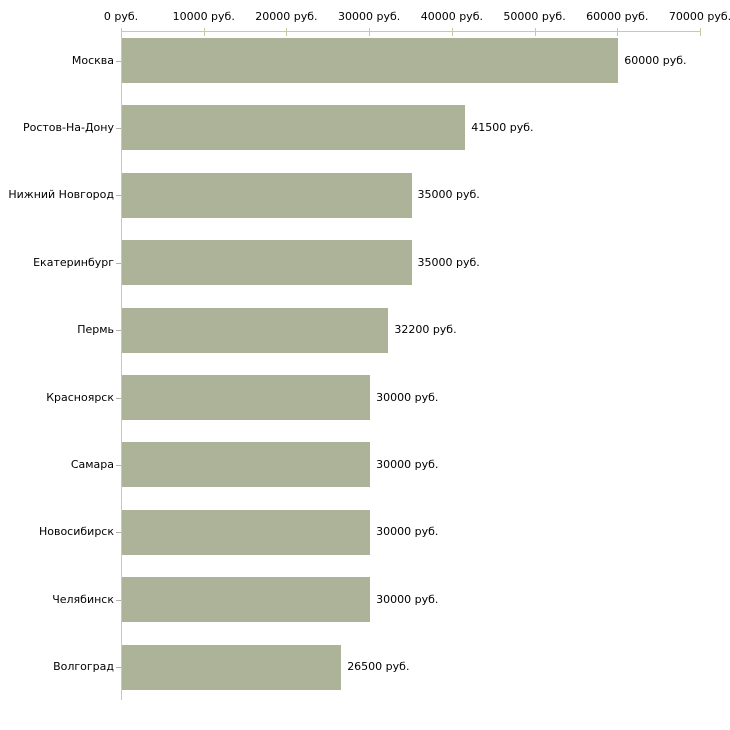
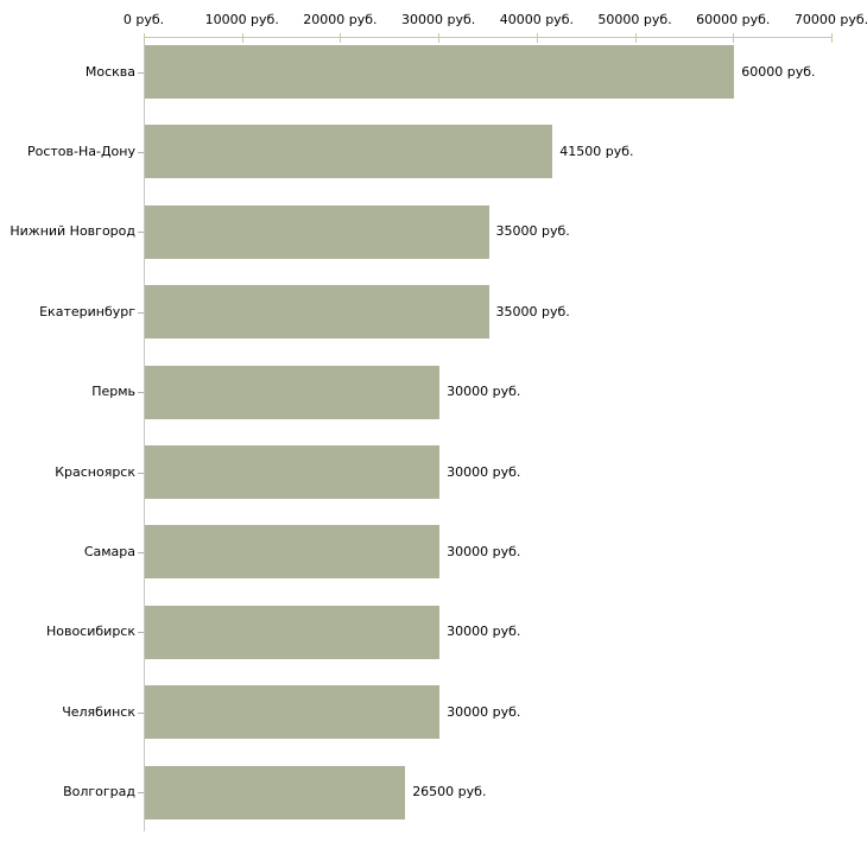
Пермь: 32200 -> 30000
